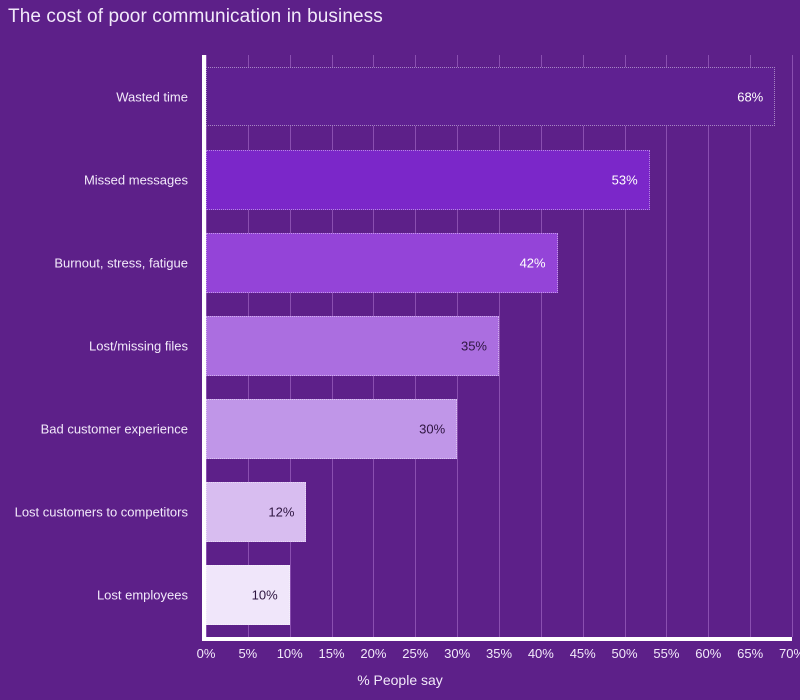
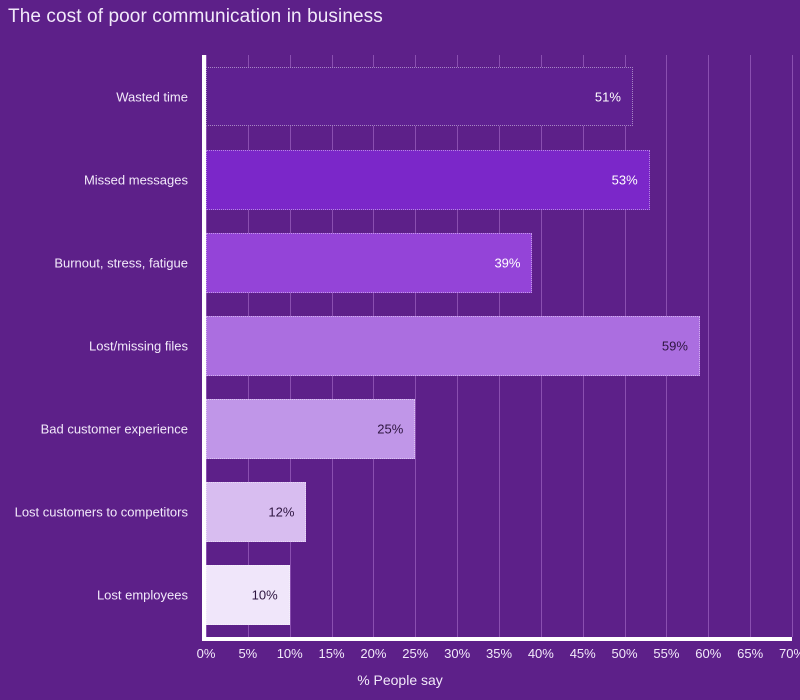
Wasted time: 68% -> 51%
Burnout, stress, fatigue: 42% -> 39%
Lost/missing files: 35% -> 59%
Bad customer experience: 30% -> 25%
